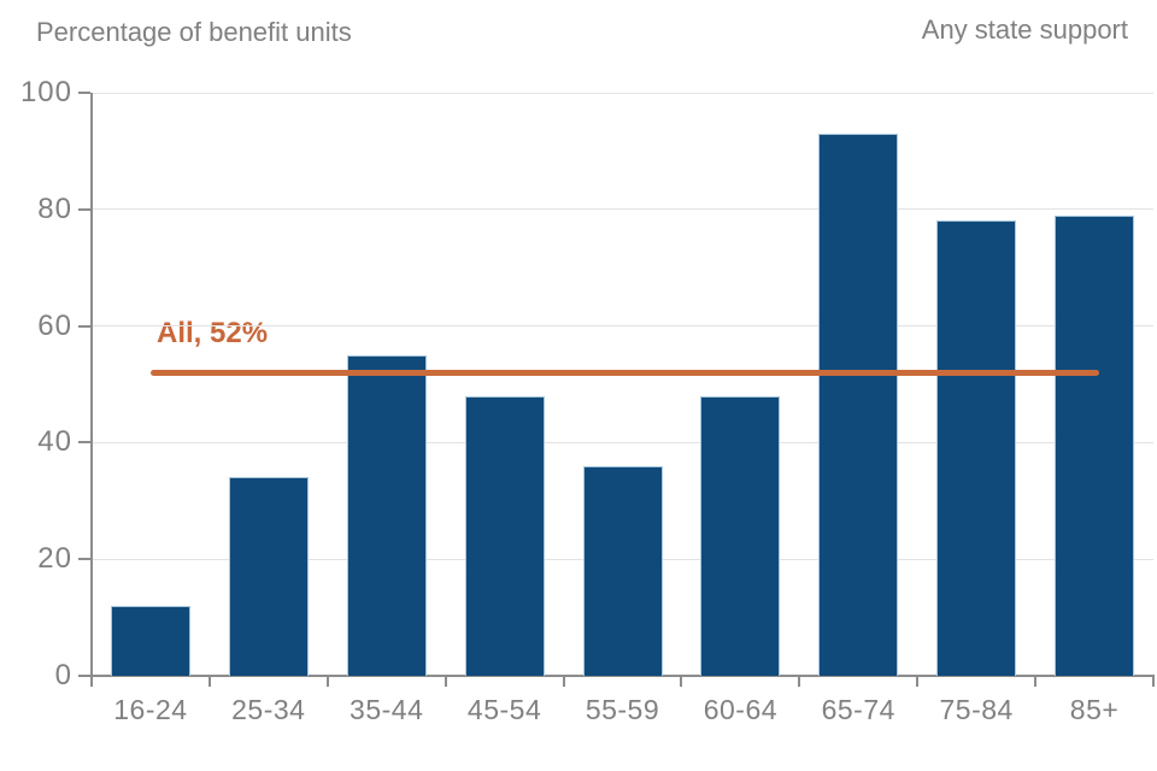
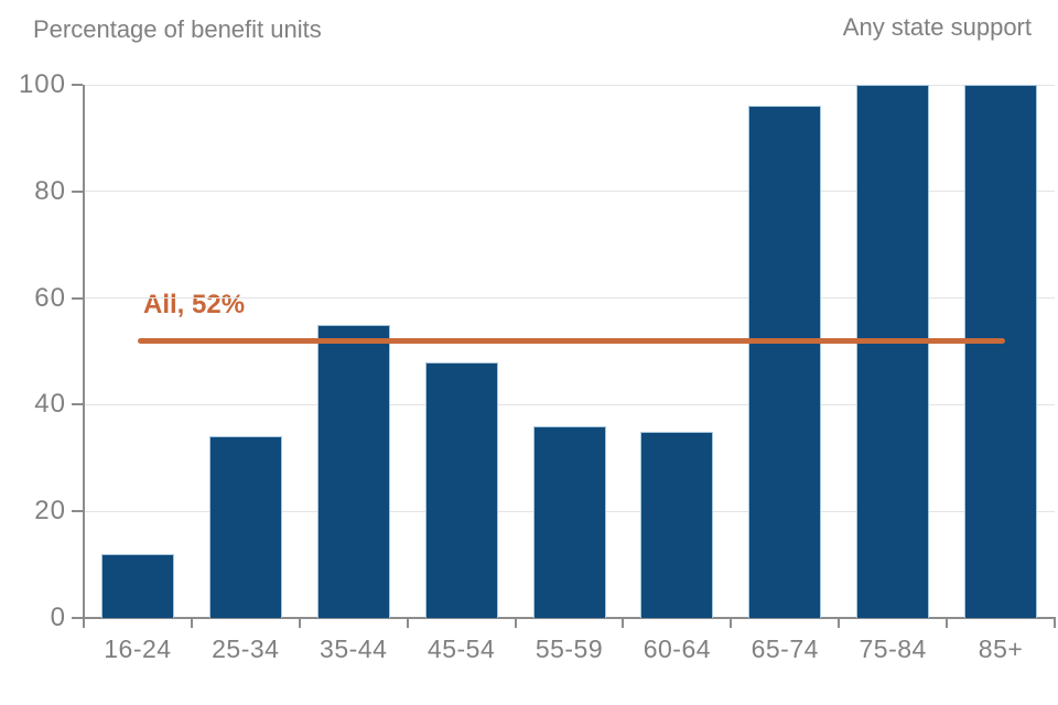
60-64: 48 -> 35
65-74: 93 -> 96
75-84: 78 -> 100
85+: 79 -> 100
